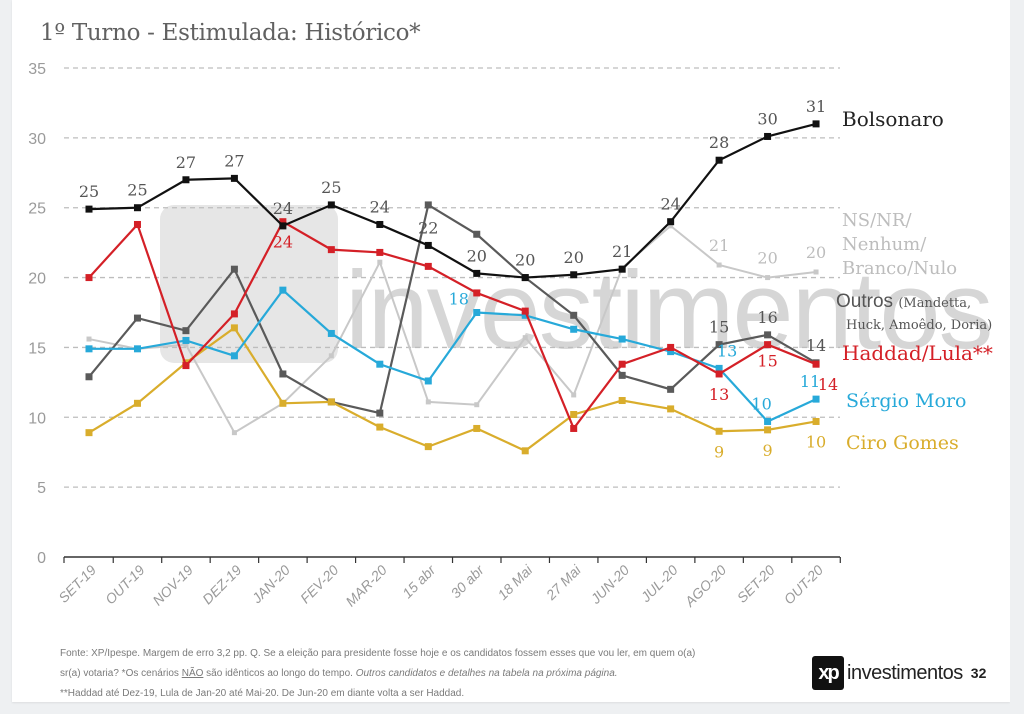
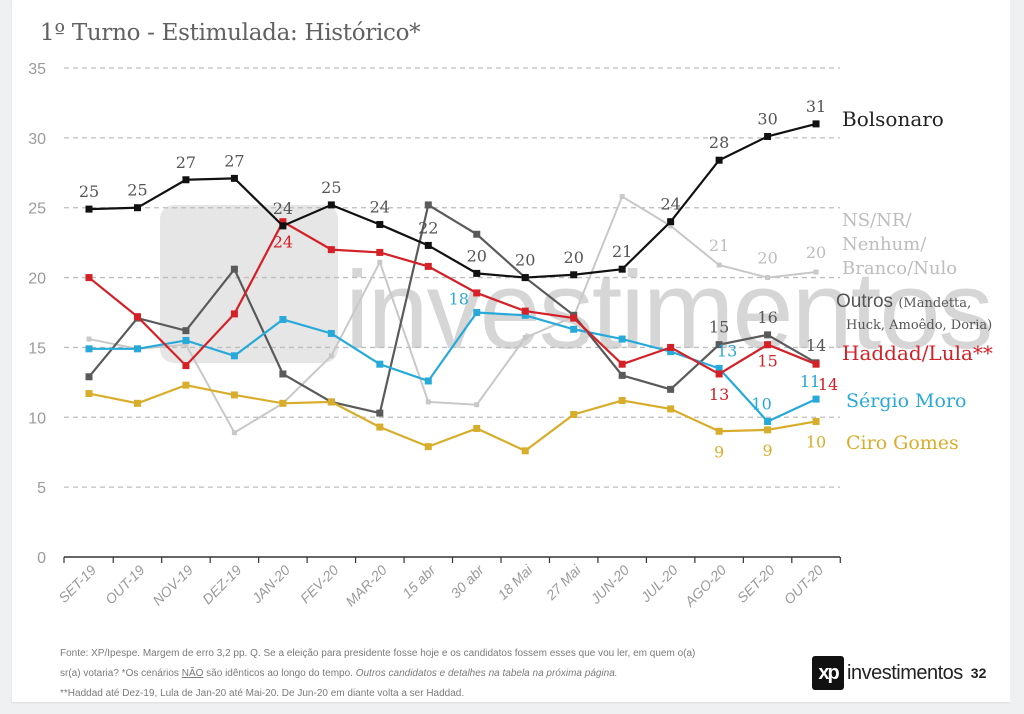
Ciro Gomes/SET-19: 8.9 -> 11.7
Haddad/Lula**/OUT-19: 23.8 -> 17.2
Ciro Gomes/NOV-19: 13.9 -> 12.3
Ciro Gomes/DEZ-19: 16.4 -> 11.6
Sérgio Moro/JAN-20: 19.1 -> 17.0
NS/NR/ Nenhum/ Branco/Nulo/27 Mai: 11.6 -> 17.2
Haddad/Lula**/27 Mai: 9.2 -> 17.1
NS/NR/ Nenhum/ Branco/Nulo/JUN-20: 20.7 -> 25.8
